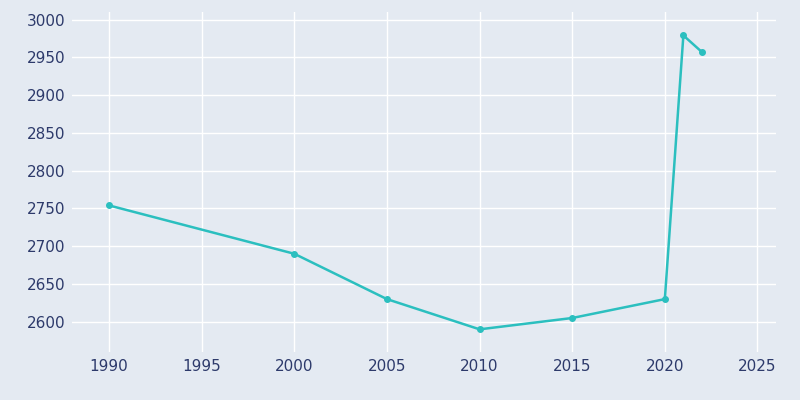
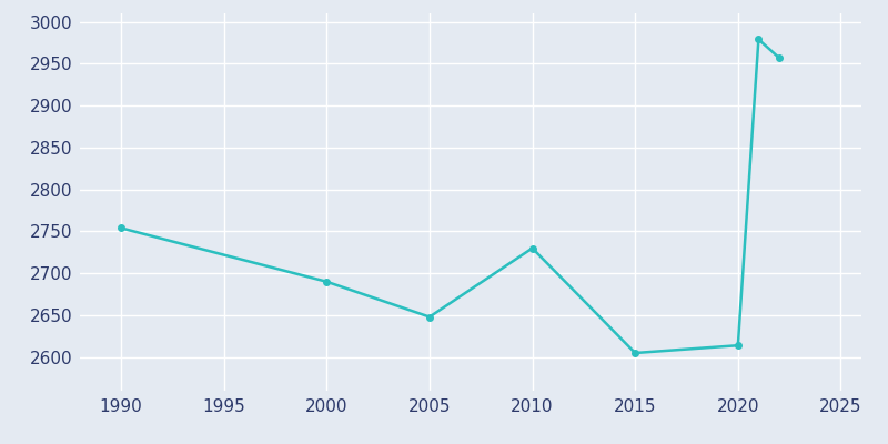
2005: 2630 -> 2648
2010: 2590 -> 2730
2020: 2630 -> 2614
